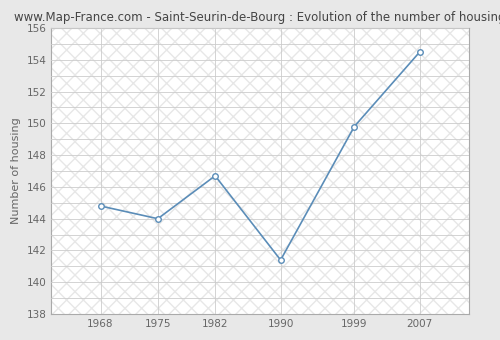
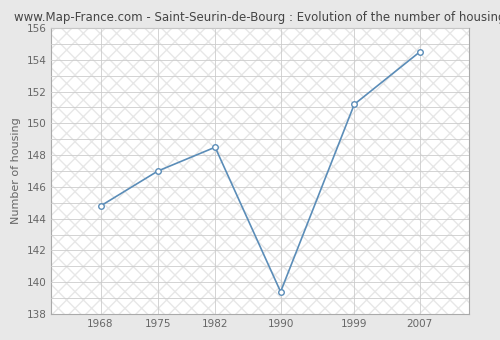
1975: 144.0 -> 147.0
1982: 146.7 -> 148.5
1990: 141.4 -> 139.4
1999: 149.8 -> 151.2
